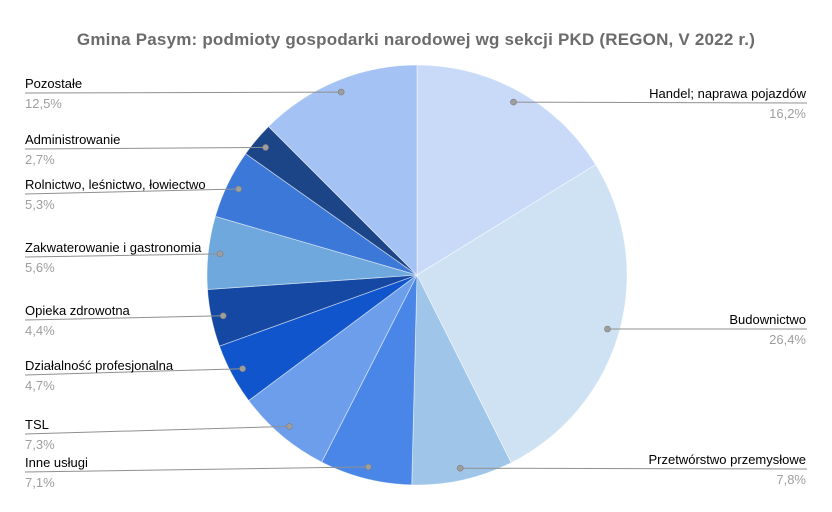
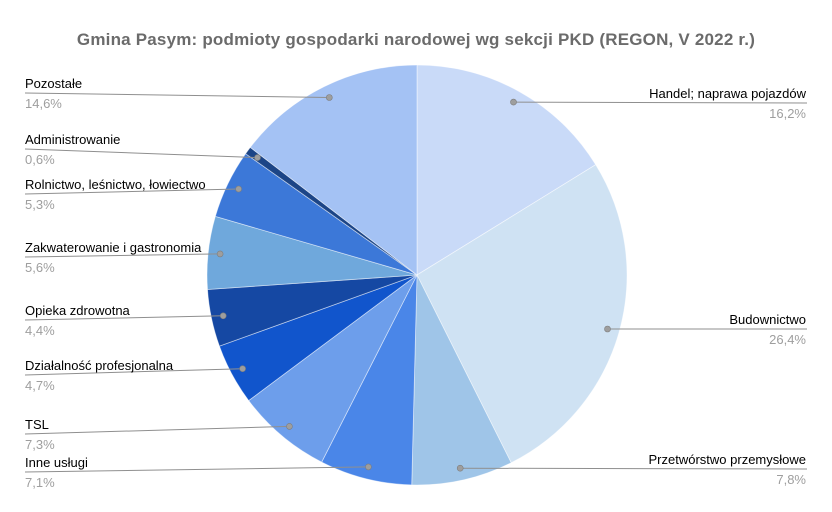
Administrowanie: 2,7% -> 0,6%
Pozostałe: 12,5% -> 14,6%
